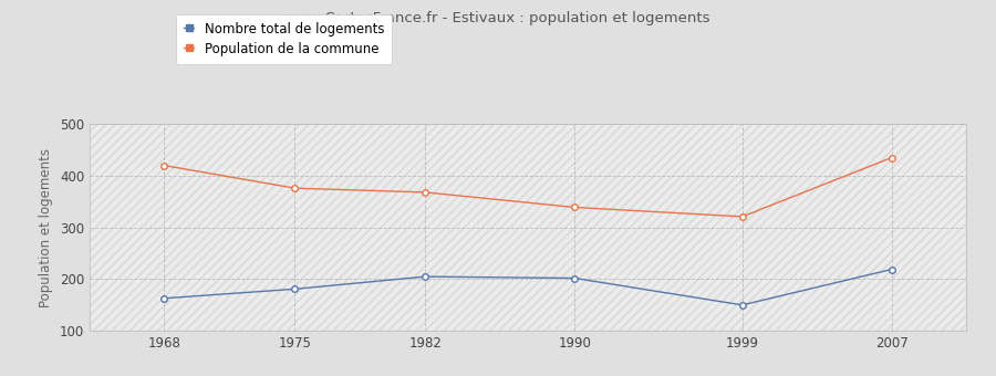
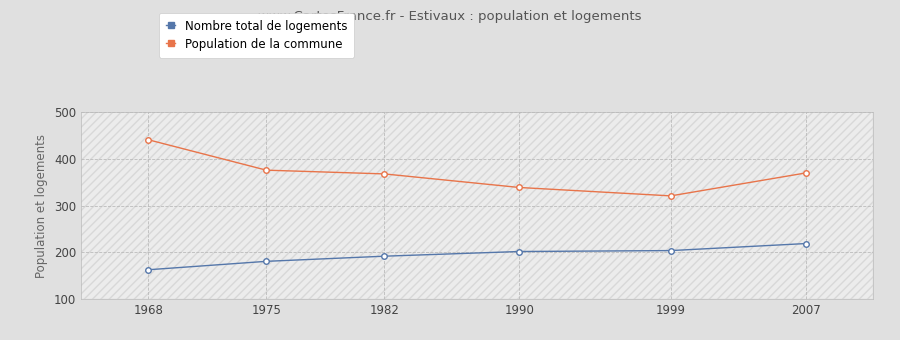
Population de la commune/1968: 420 -> 441
Nombre total de logements/1982: 205 -> 192
Nombre total de logements/1999: 150 -> 204
Population de la commune/2007: 435 -> 370
